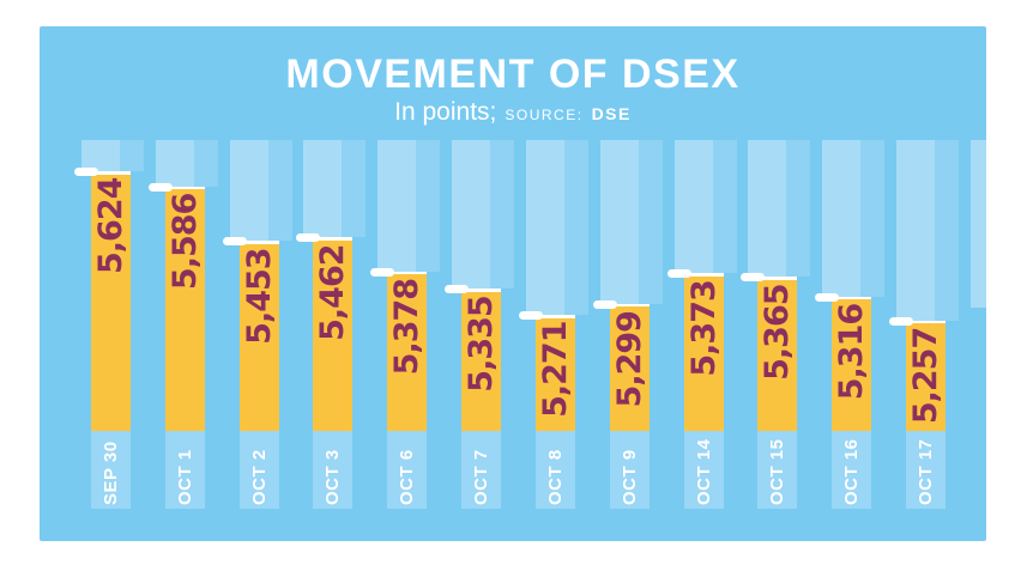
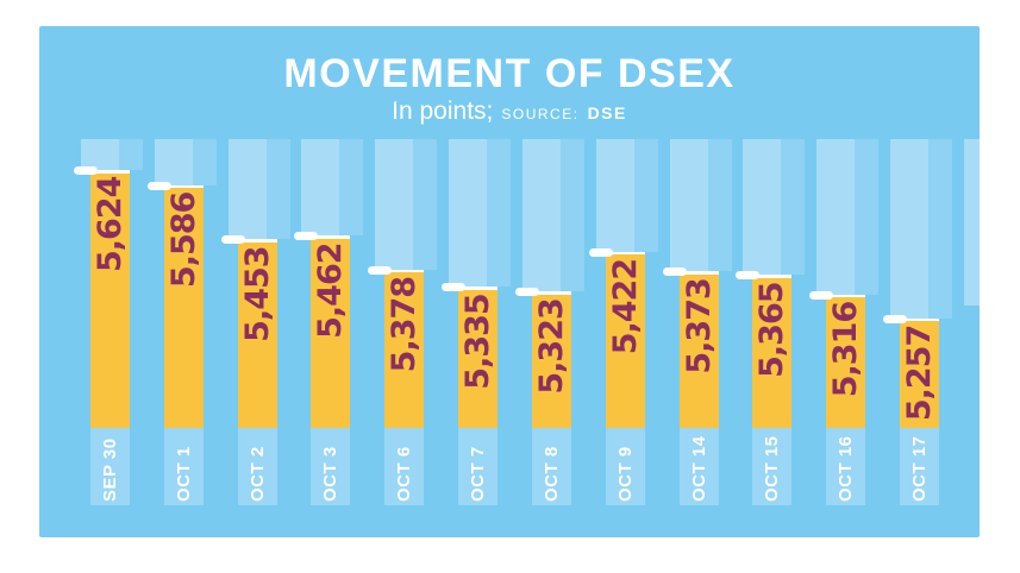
OCT 8: 5,271 -> 5,323
OCT 9: 5,299 -> 5,422
